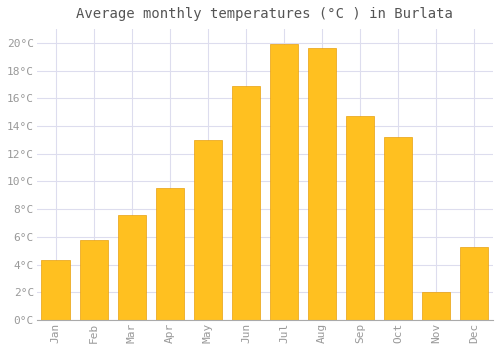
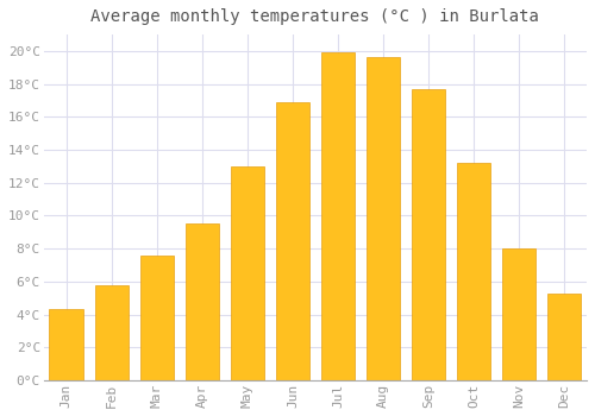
Sep: 14.7°C -> 17.7°C
Nov: 2.0°C -> 8.0°C
